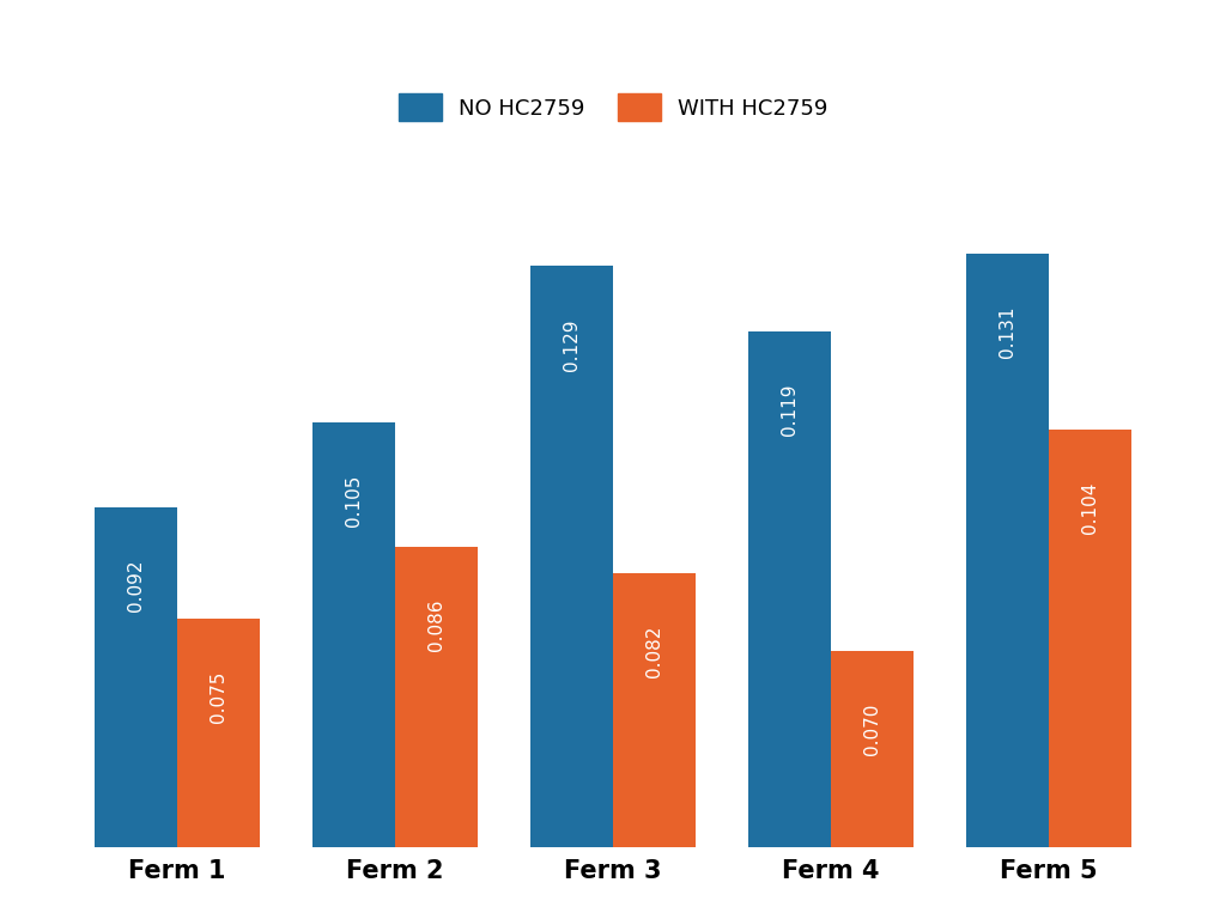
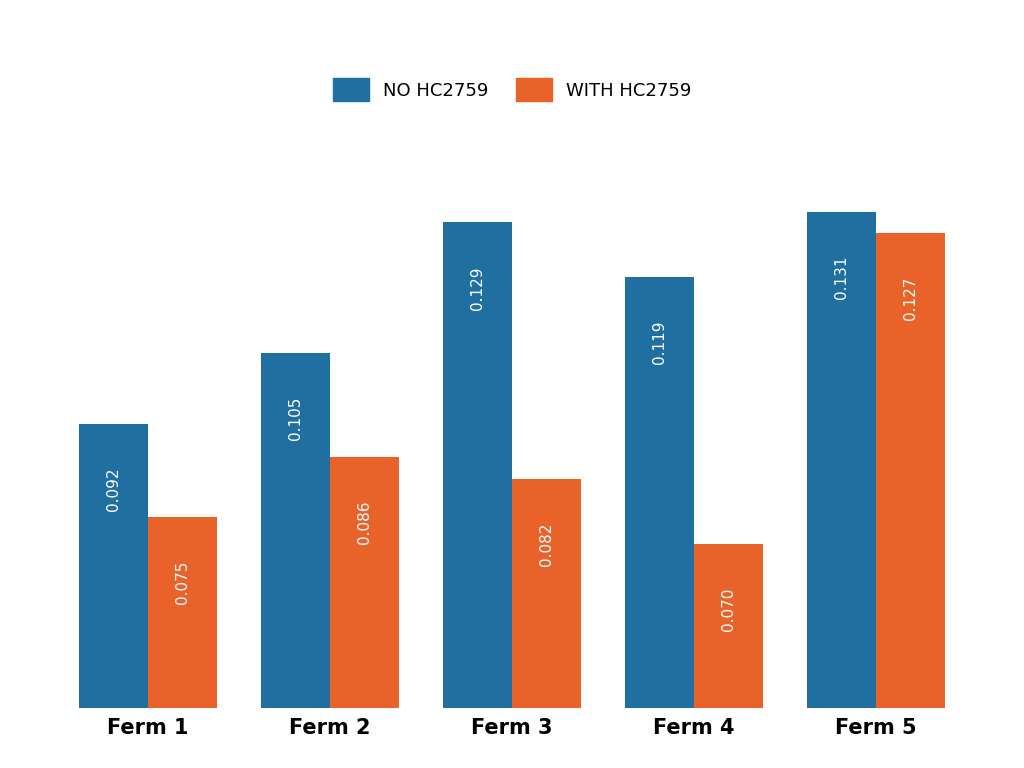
WITH HC2759/Ferm 5: 0.104 -> 0.127
